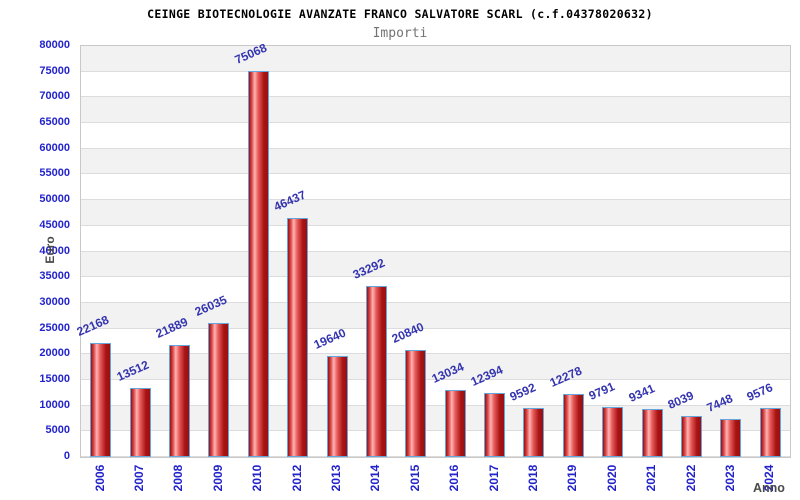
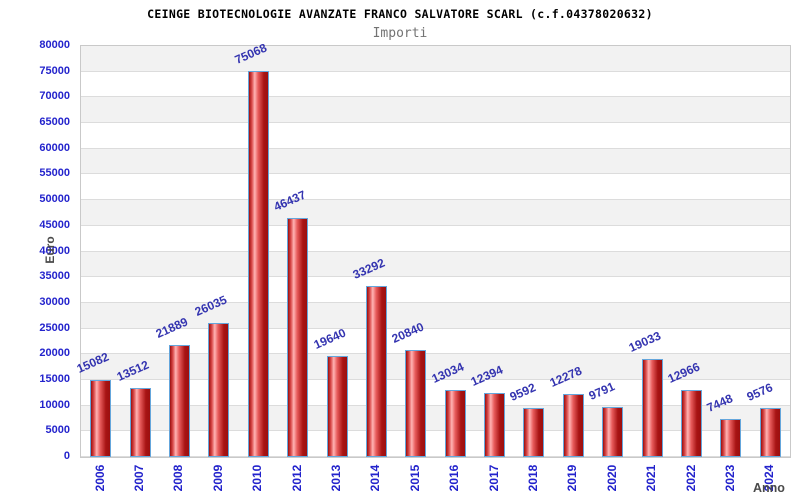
2006: 22168 -> 15082
2021: 9341 -> 19033
2022: 8039 -> 12966
